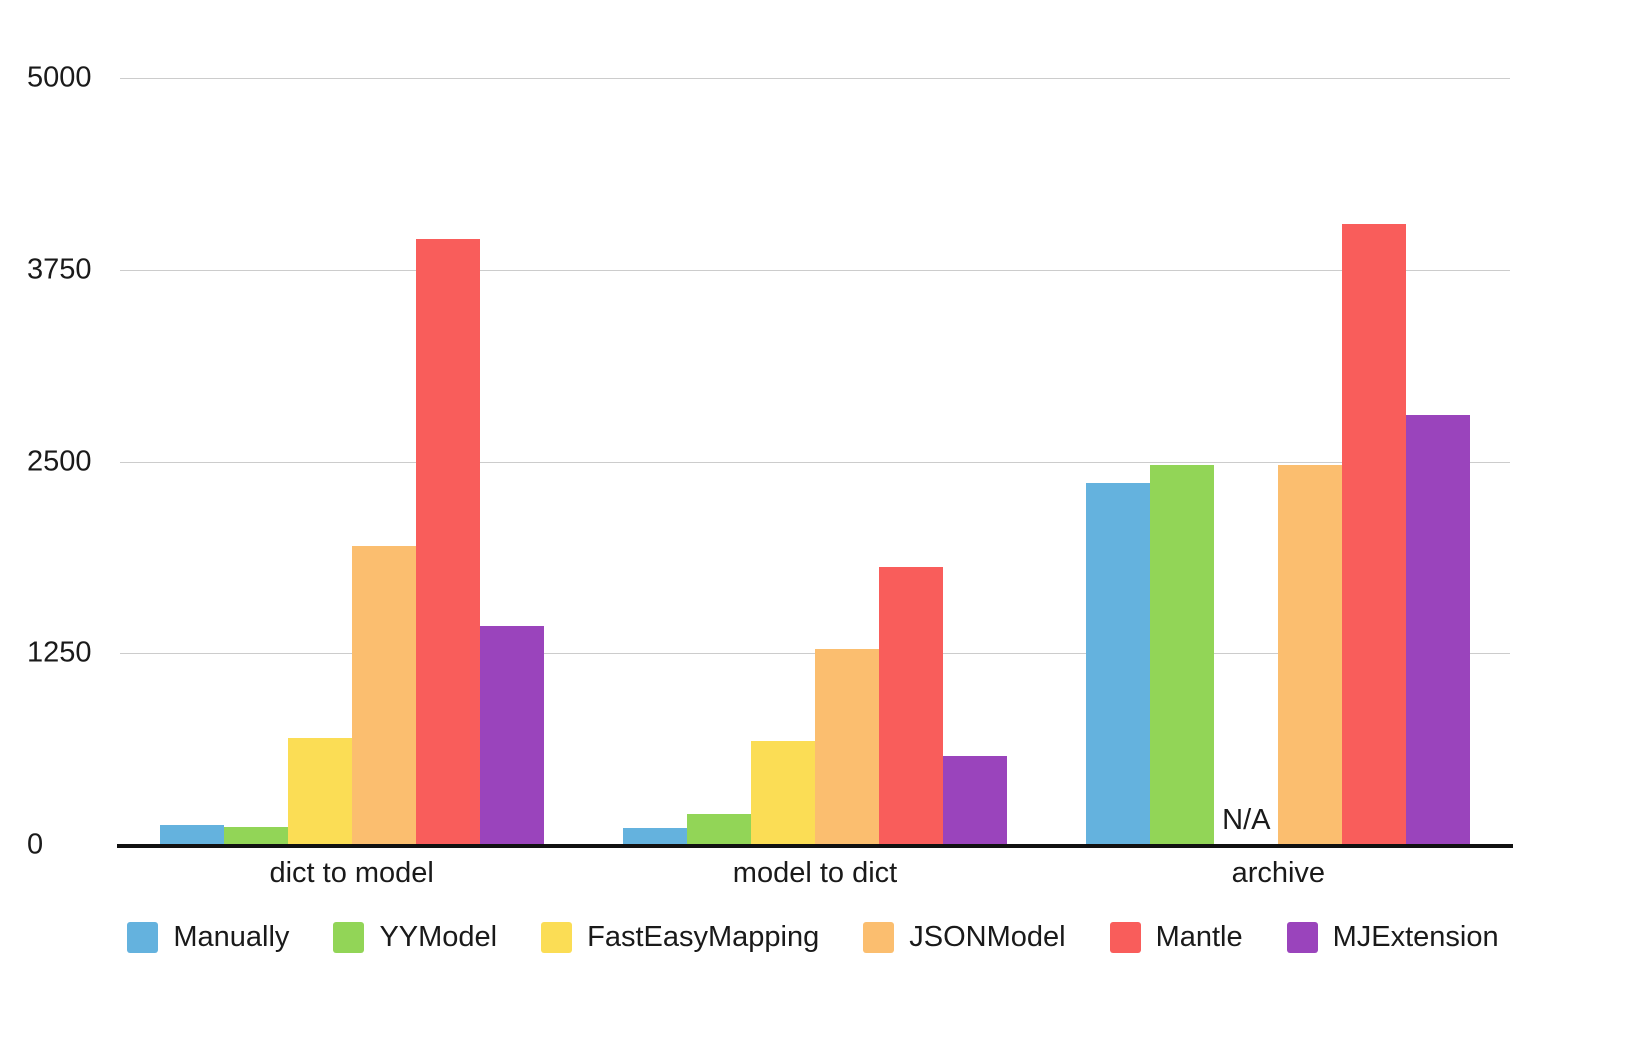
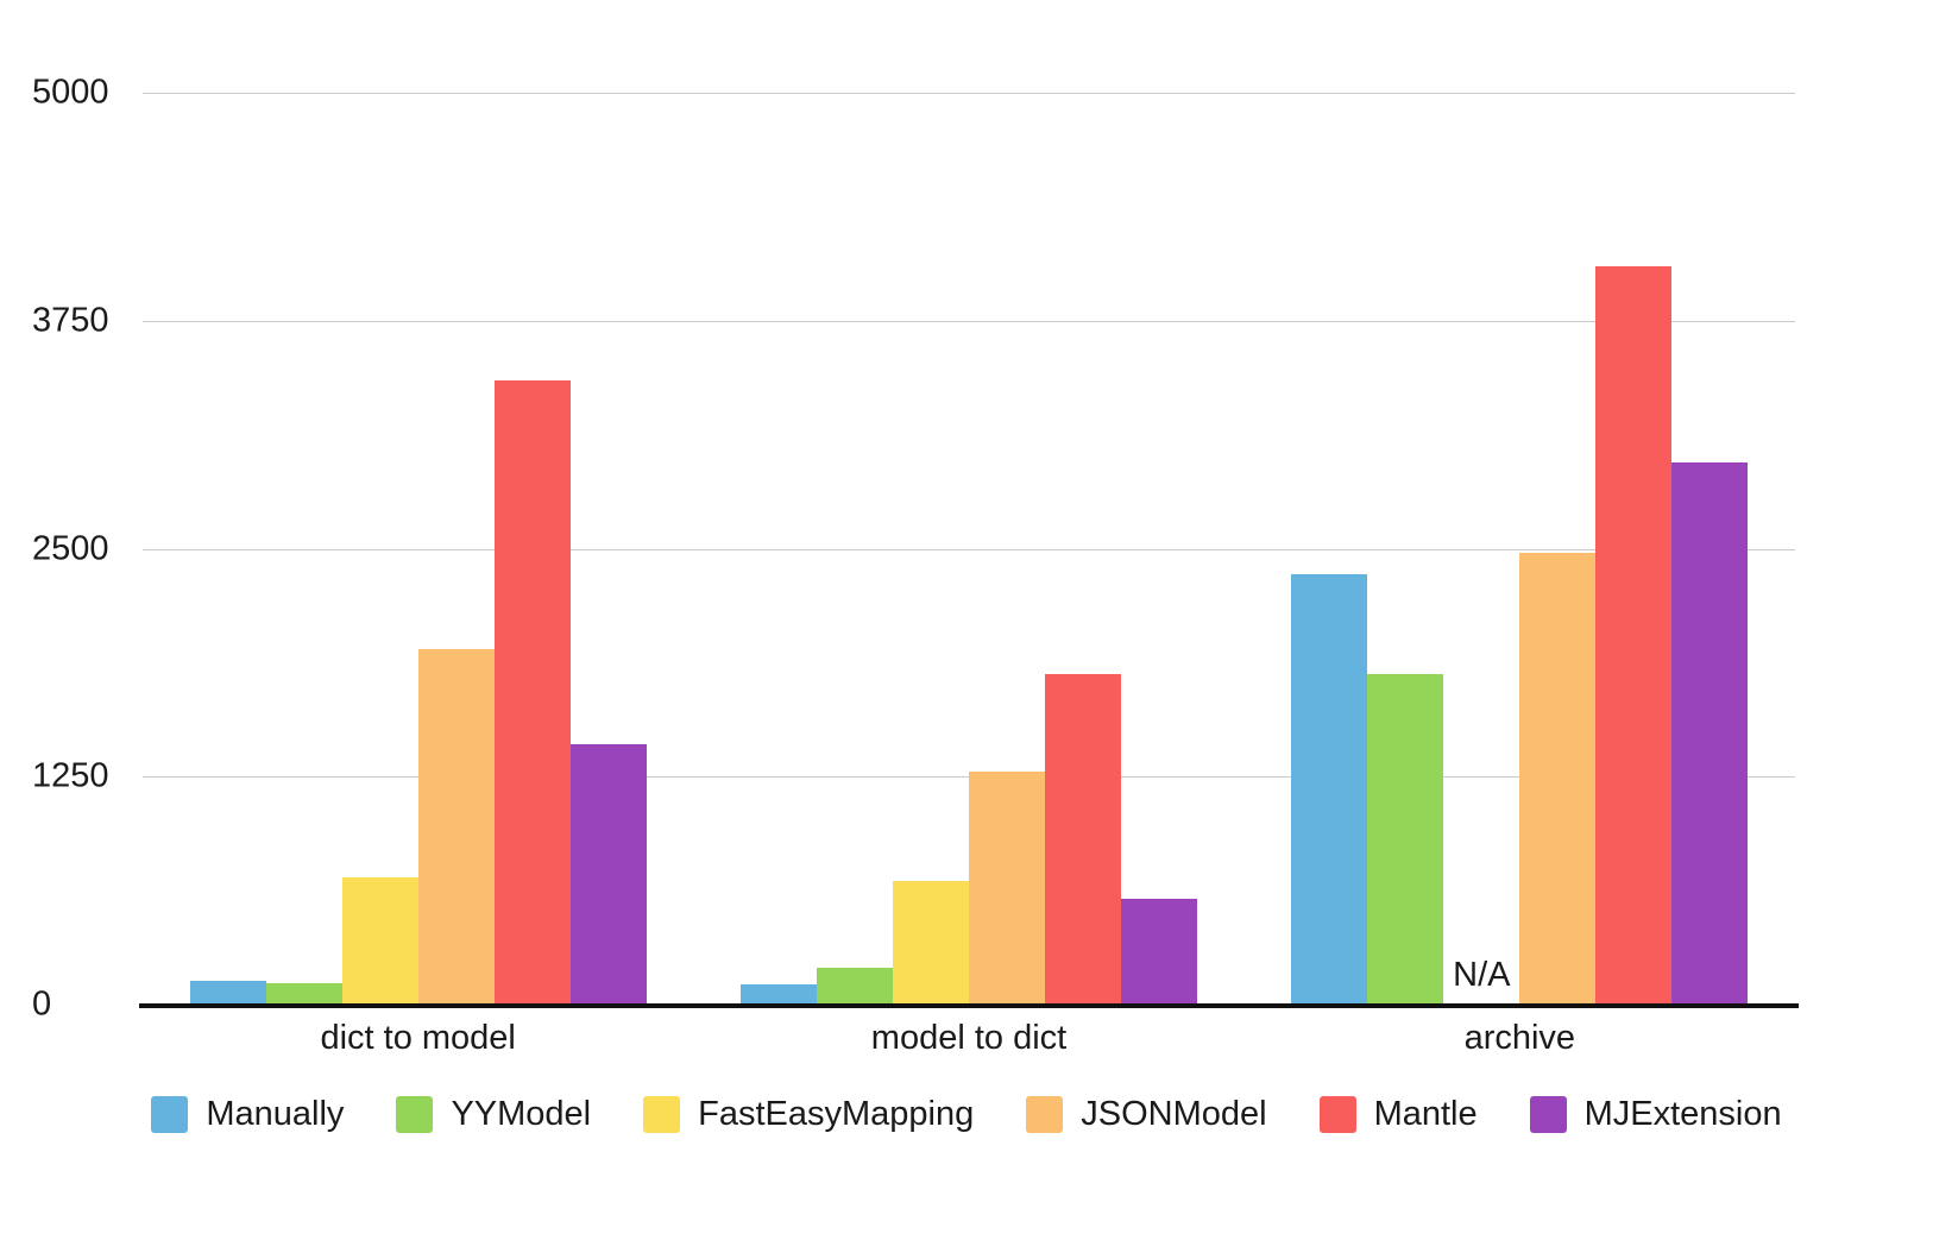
Mantle/dict to model: 3950 -> 3420
YYModel/archive: 2480 -> 1810
MJExtension/archive: 2800 -> 2970
